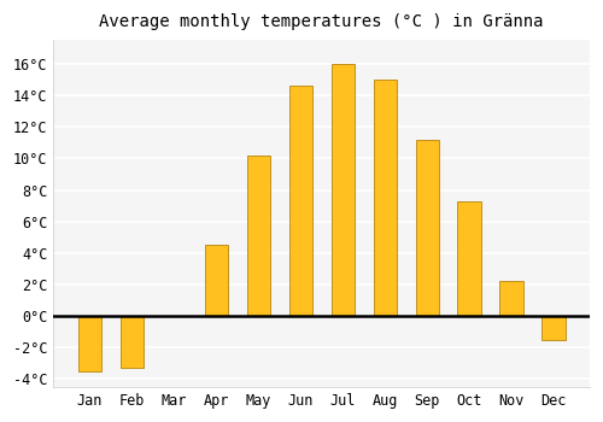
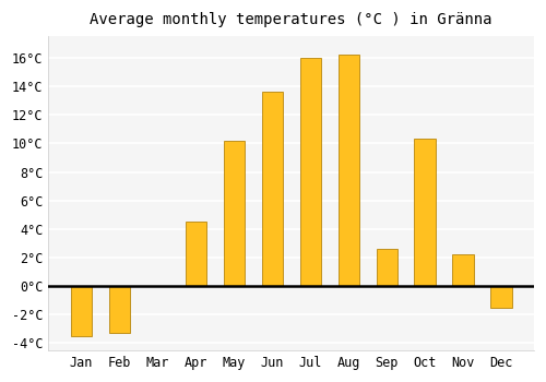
Jun: 14.6°C -> 13.6°C
Aug: 15.0°C -> 16.2°C
Sep: 11.2°C -> 2.6°C
Oct: 7.3°C -> 10.3°C
